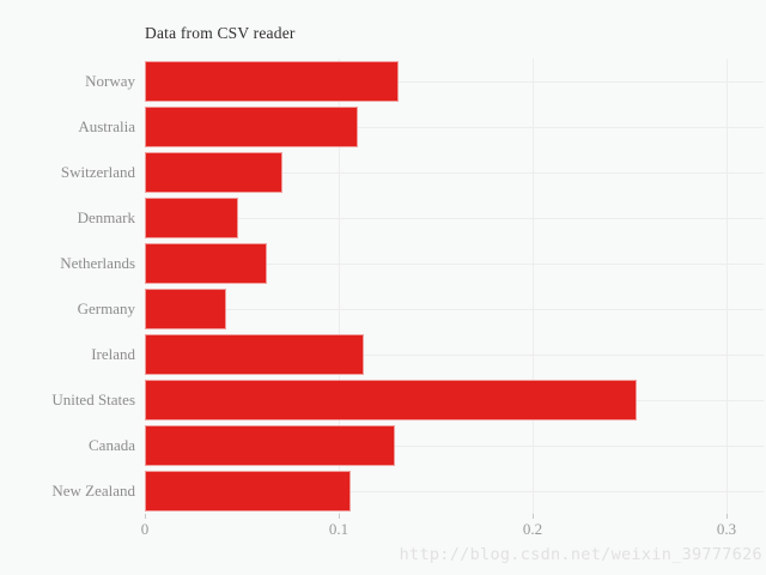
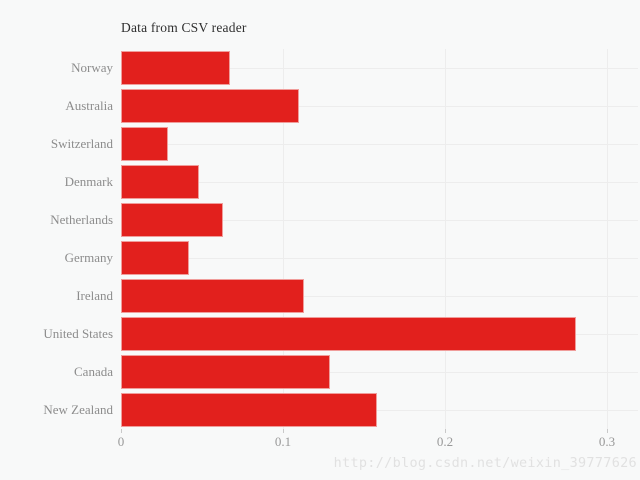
Norway: 0.131 -> 0.067
Switzerland: 0.071 -> 0.029
United States: 0.254 -> 0.281
New Zealand: 0.106 -> 0.158
